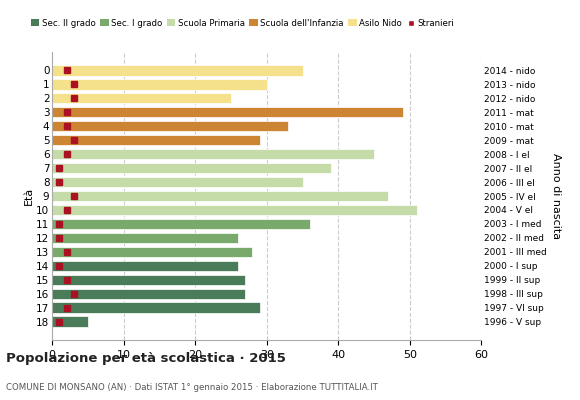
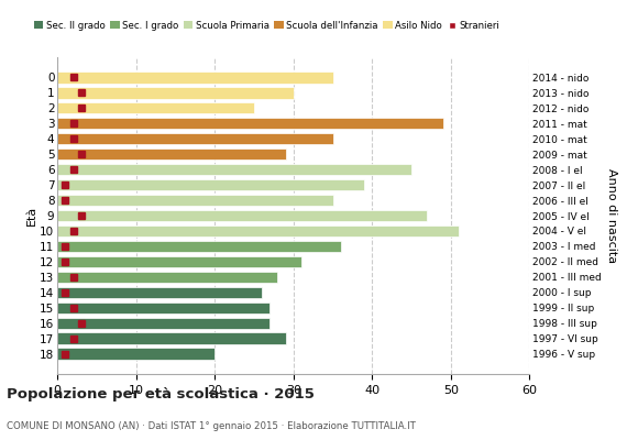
4: 33 -> 35
12: 26 -> 31
18: 5 -> 20
